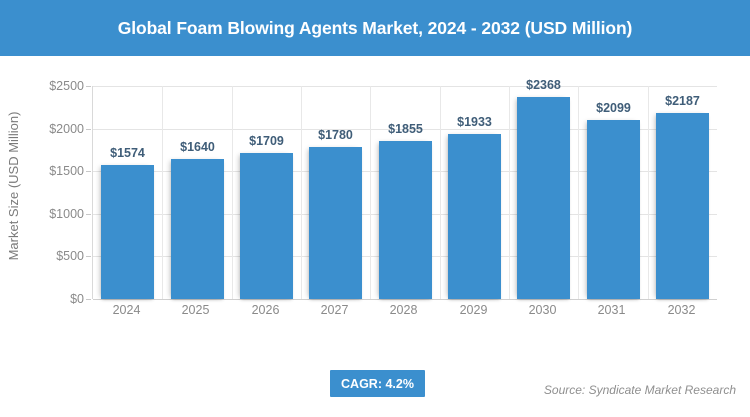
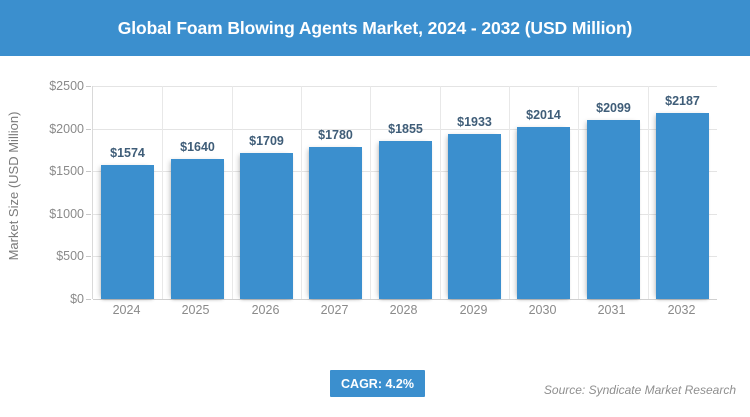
2030: $2368 -> $2014
